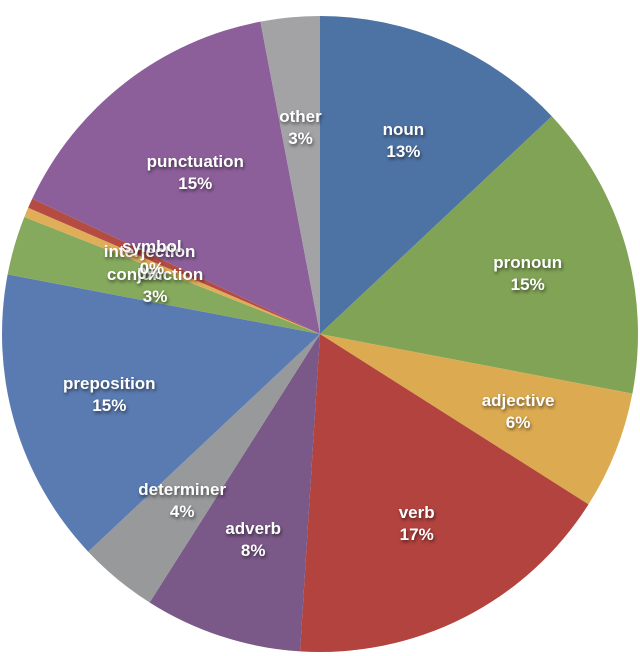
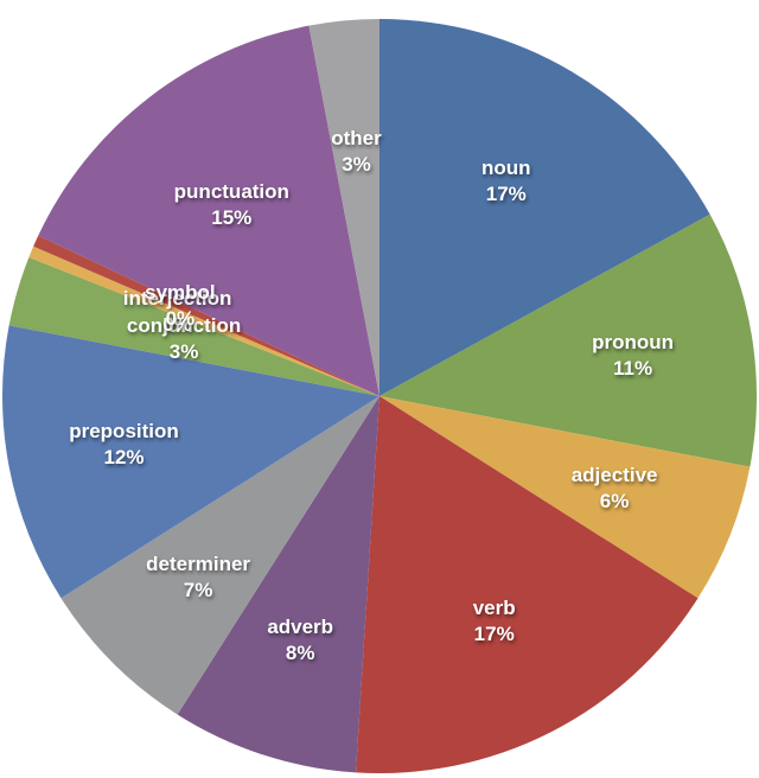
noun: 13% -> 17%
pronoun: 15% -> 11%
determiner: 4% -> 7%
preposition: 15% -> 12%
